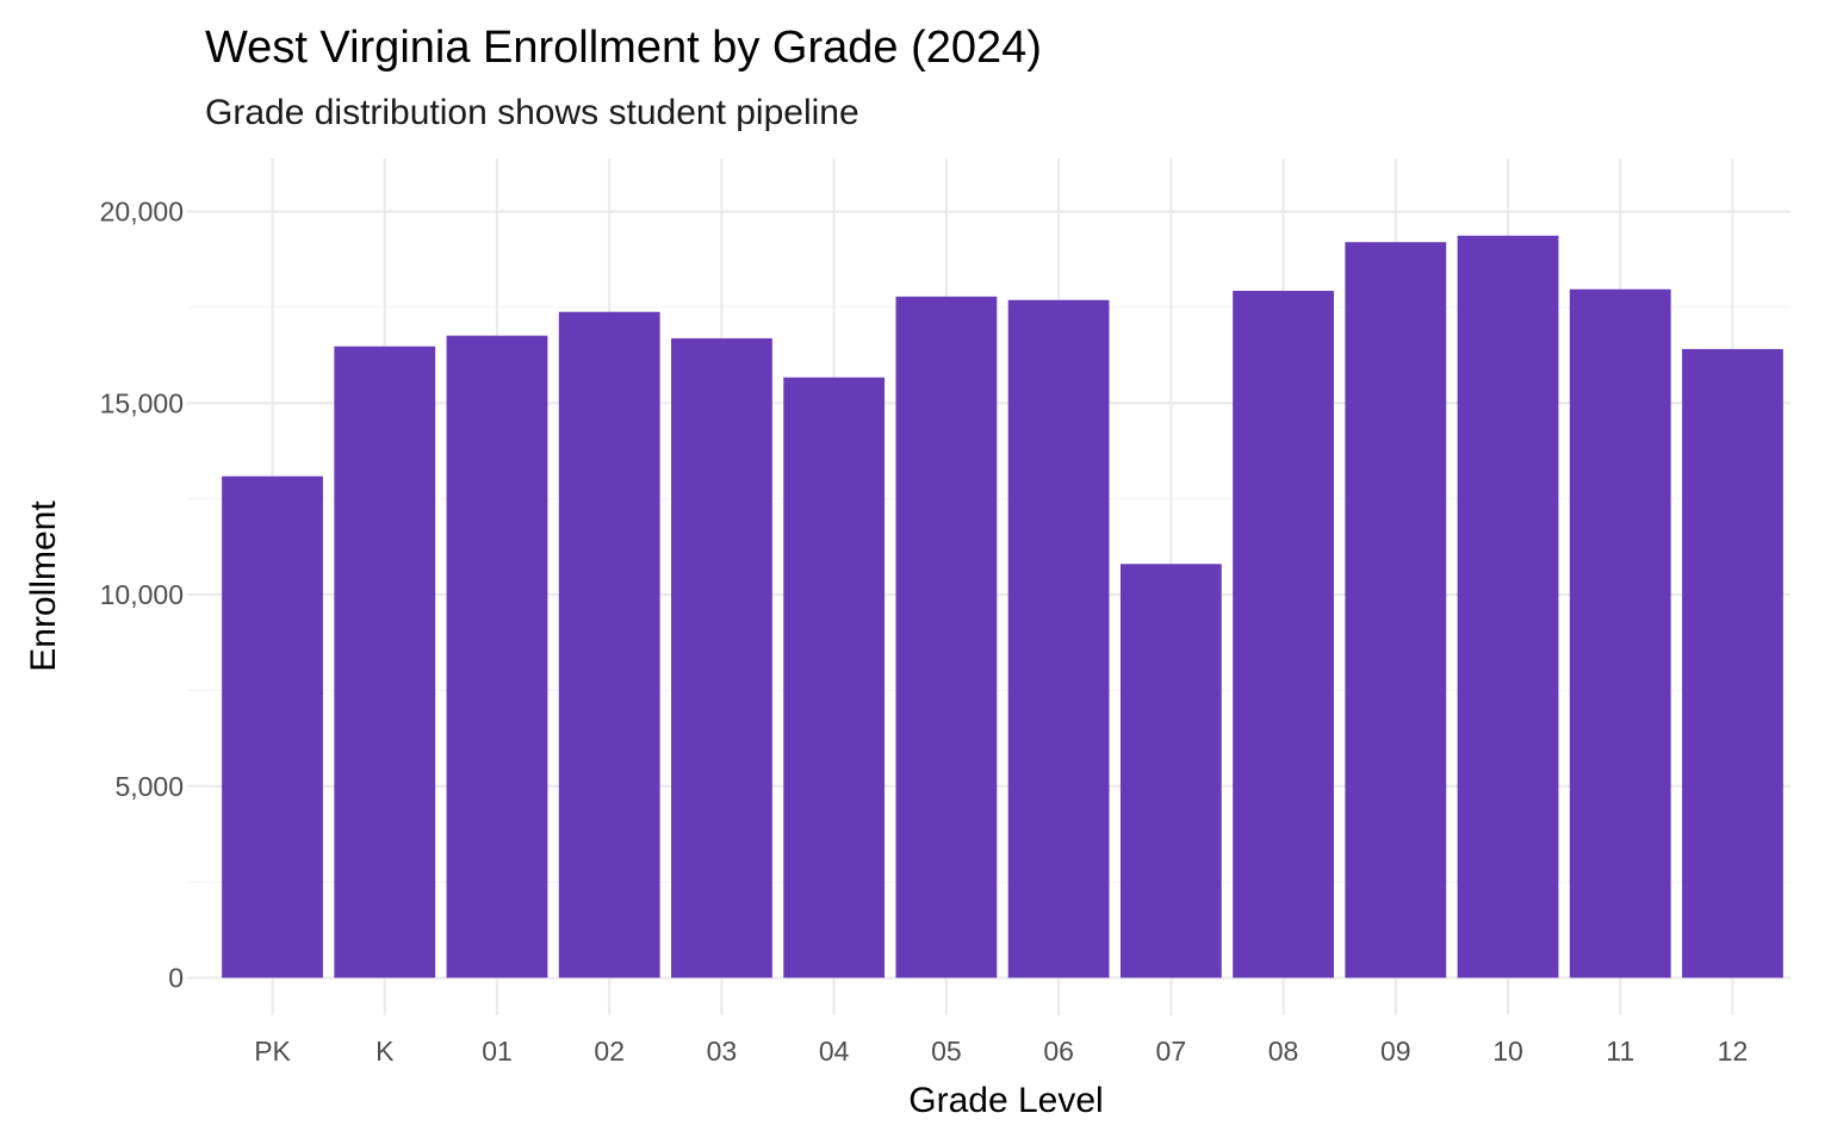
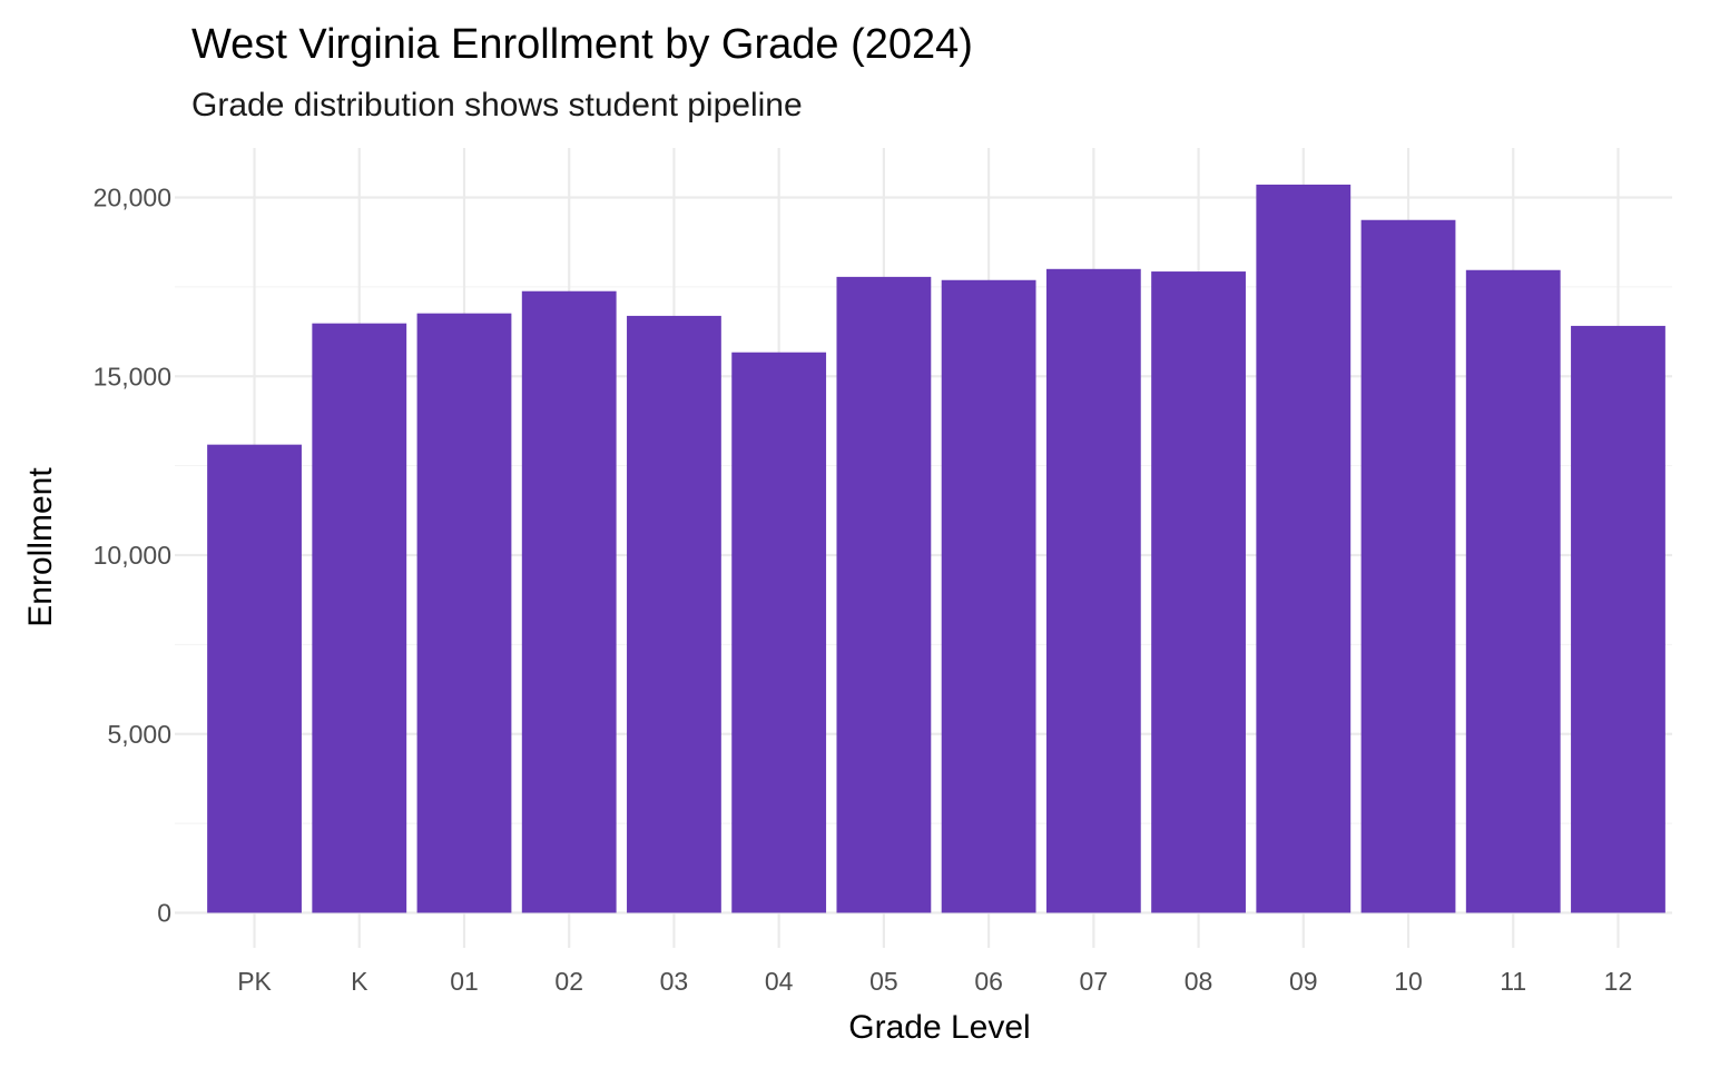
07: 10800 -> 18000
09: 19200 -> 20400
